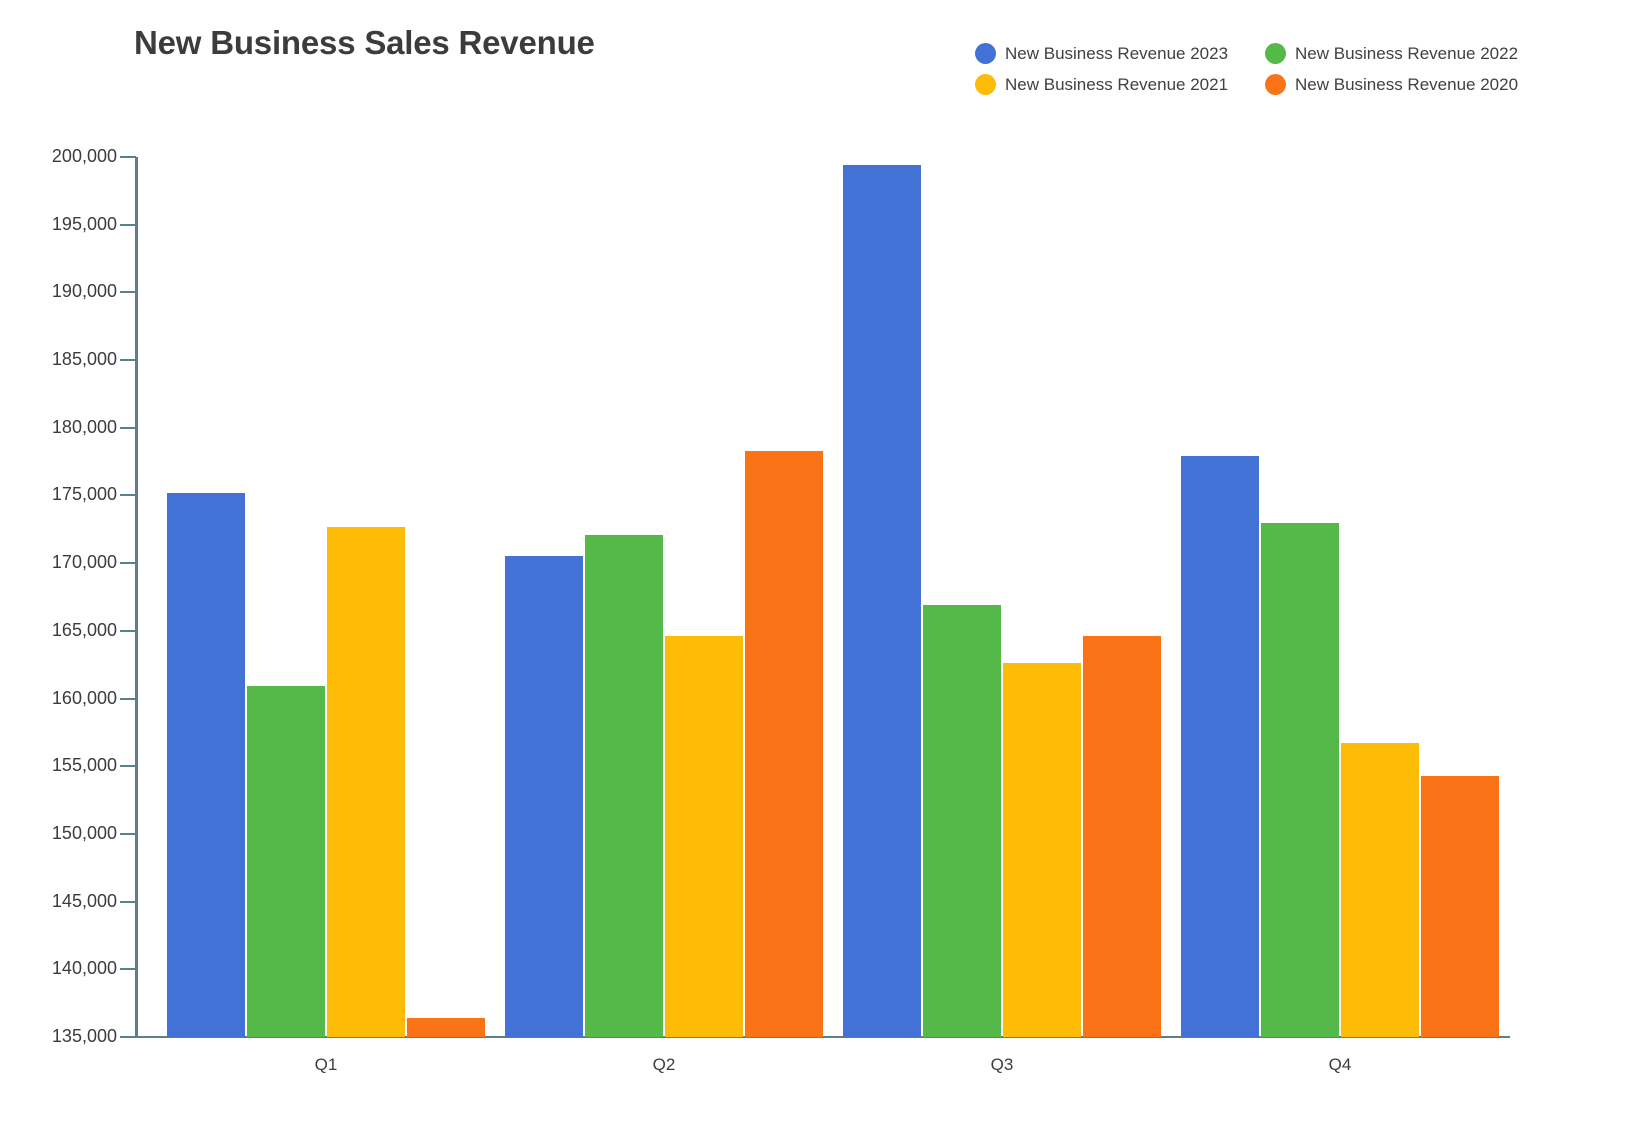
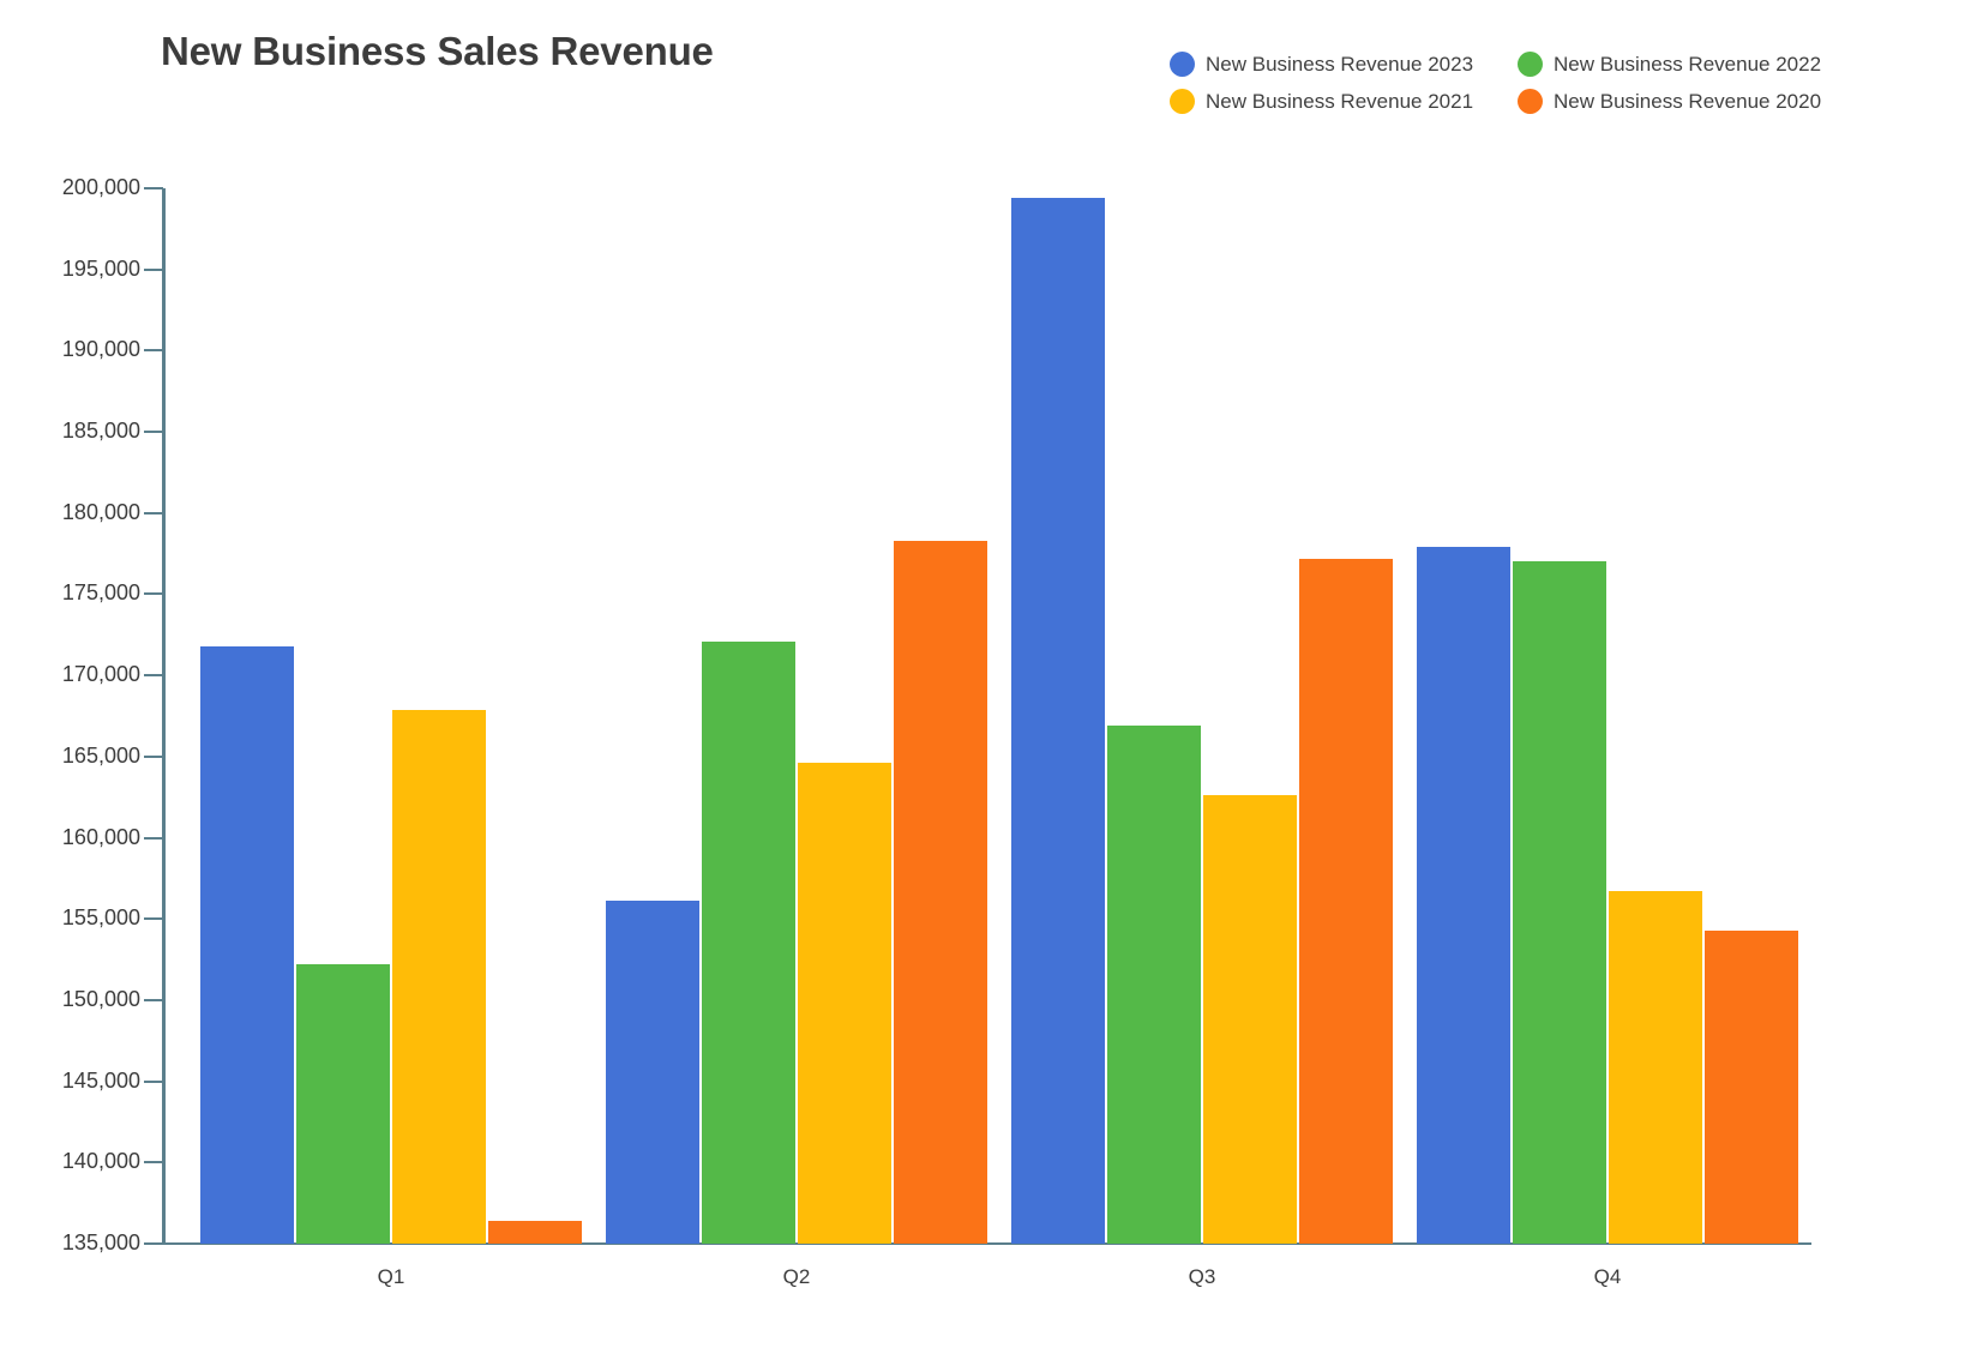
New Business Revenue 2023/Q1: 175200 -> 171800
New Business Revenue 2022/Q1: 160900 -> 152200
New Business Revenue 2021/Q1: 172700 -> 167900
New Business Revenue 2023/Q2: 170500 -> 156100
New Business Revenue 2020/Q3: 164600 -> 177200
New Business Revenue 2022/Q4: 173000 -> 177000
